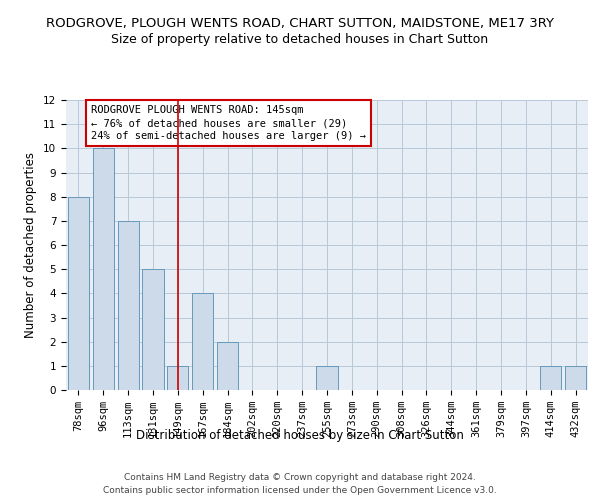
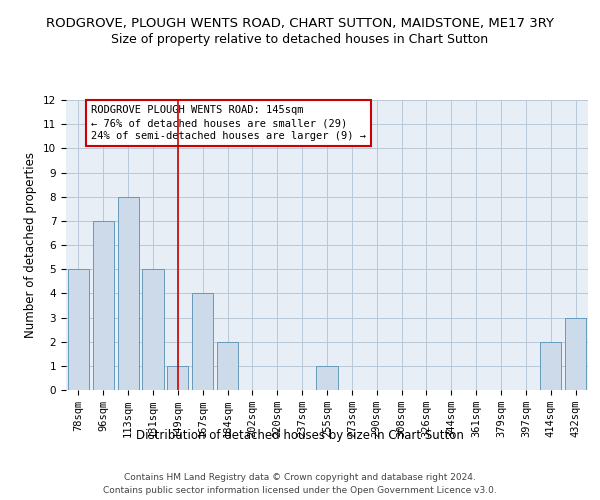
78sqm: 8 -> 5
96sqm: 10 -> 7
113sqm: 7 -> 8
414sqm: 1 -> 2
432sqm: 1 -> 3
